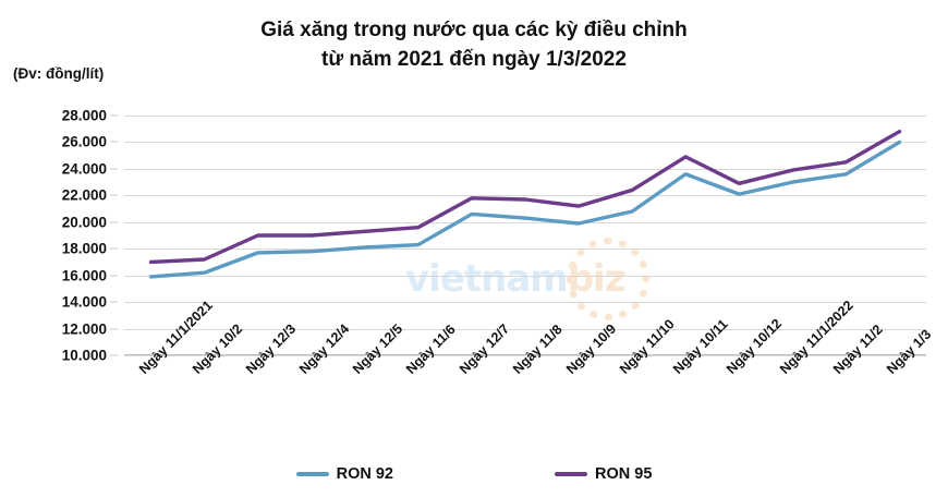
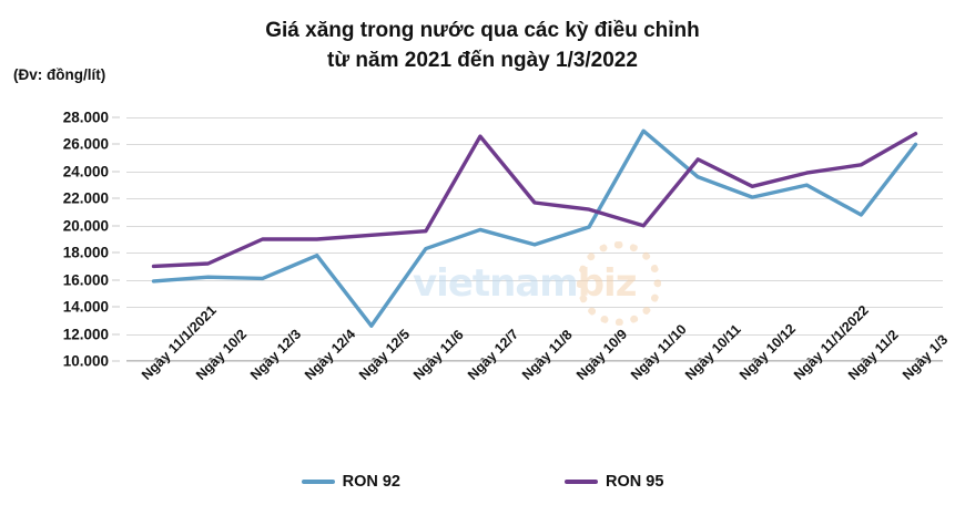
RON 92/Ngày 12/3: 17700 -> 16100
RON 92/Ngày 12/5: 18100 -> 12600
RON 92/Ngày 12/7: 20600 -> 19700
RON 95/Ngày 12/7: 21800 -> 26600
RON 92/Ngày 11/8: 20300 -> 18600
RON 92/Ngày 11/10: 20800 -> 27000
RON 95/Ngày 11/10: 22400 -> 20000
RON 92/Ngày 11/2: 23600 -> 20800
